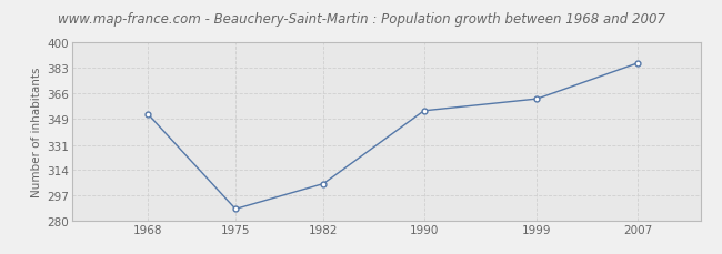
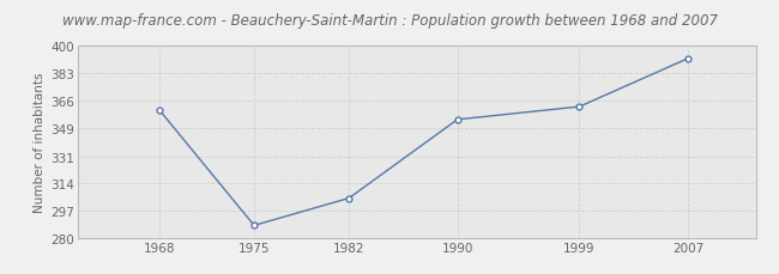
1968: 352 -> 360
2007: 386 -> 392
